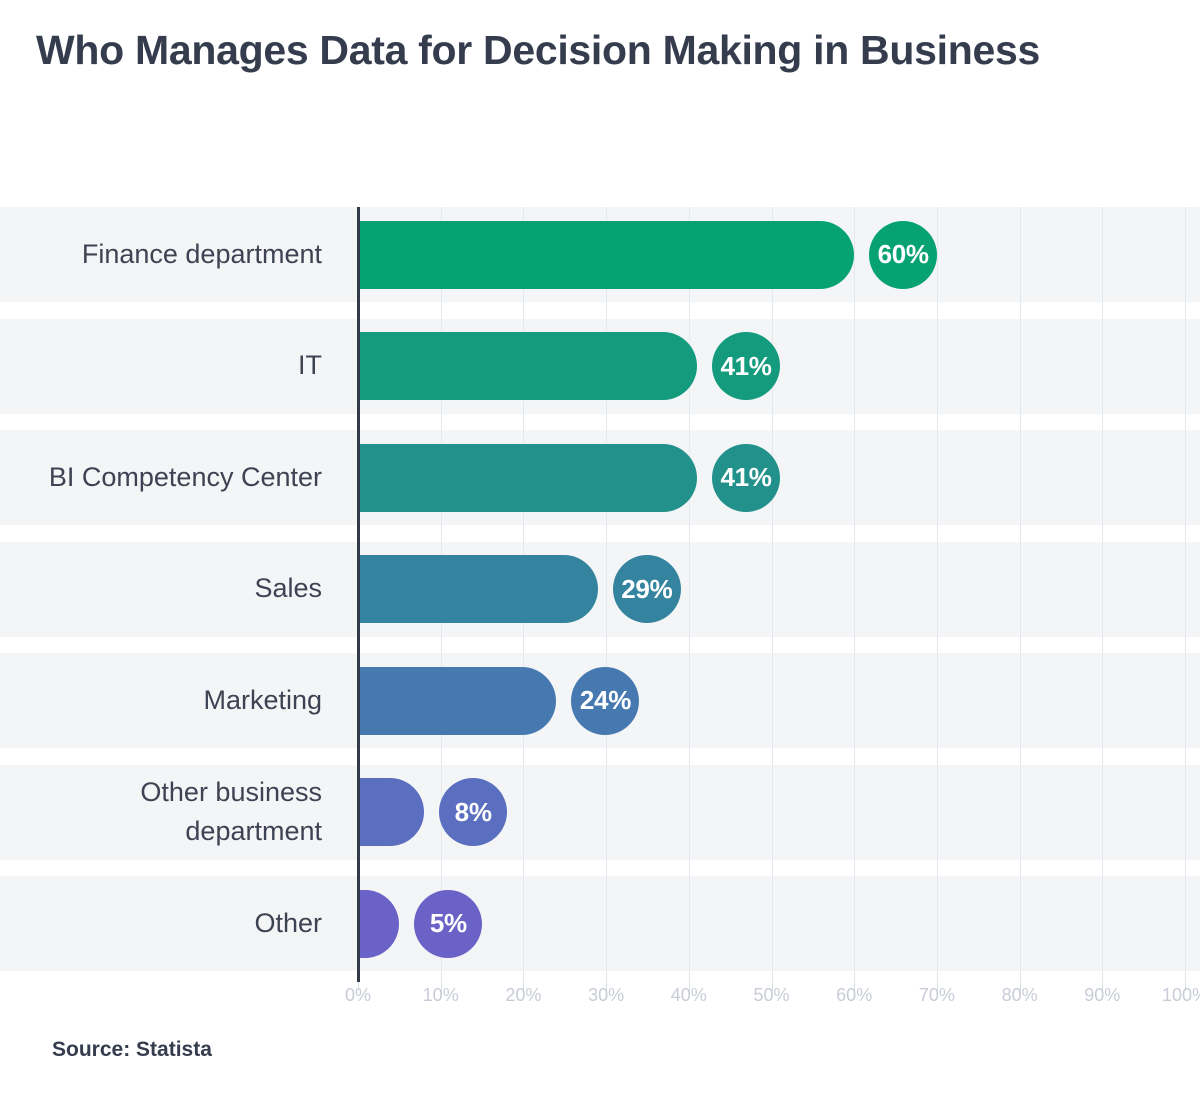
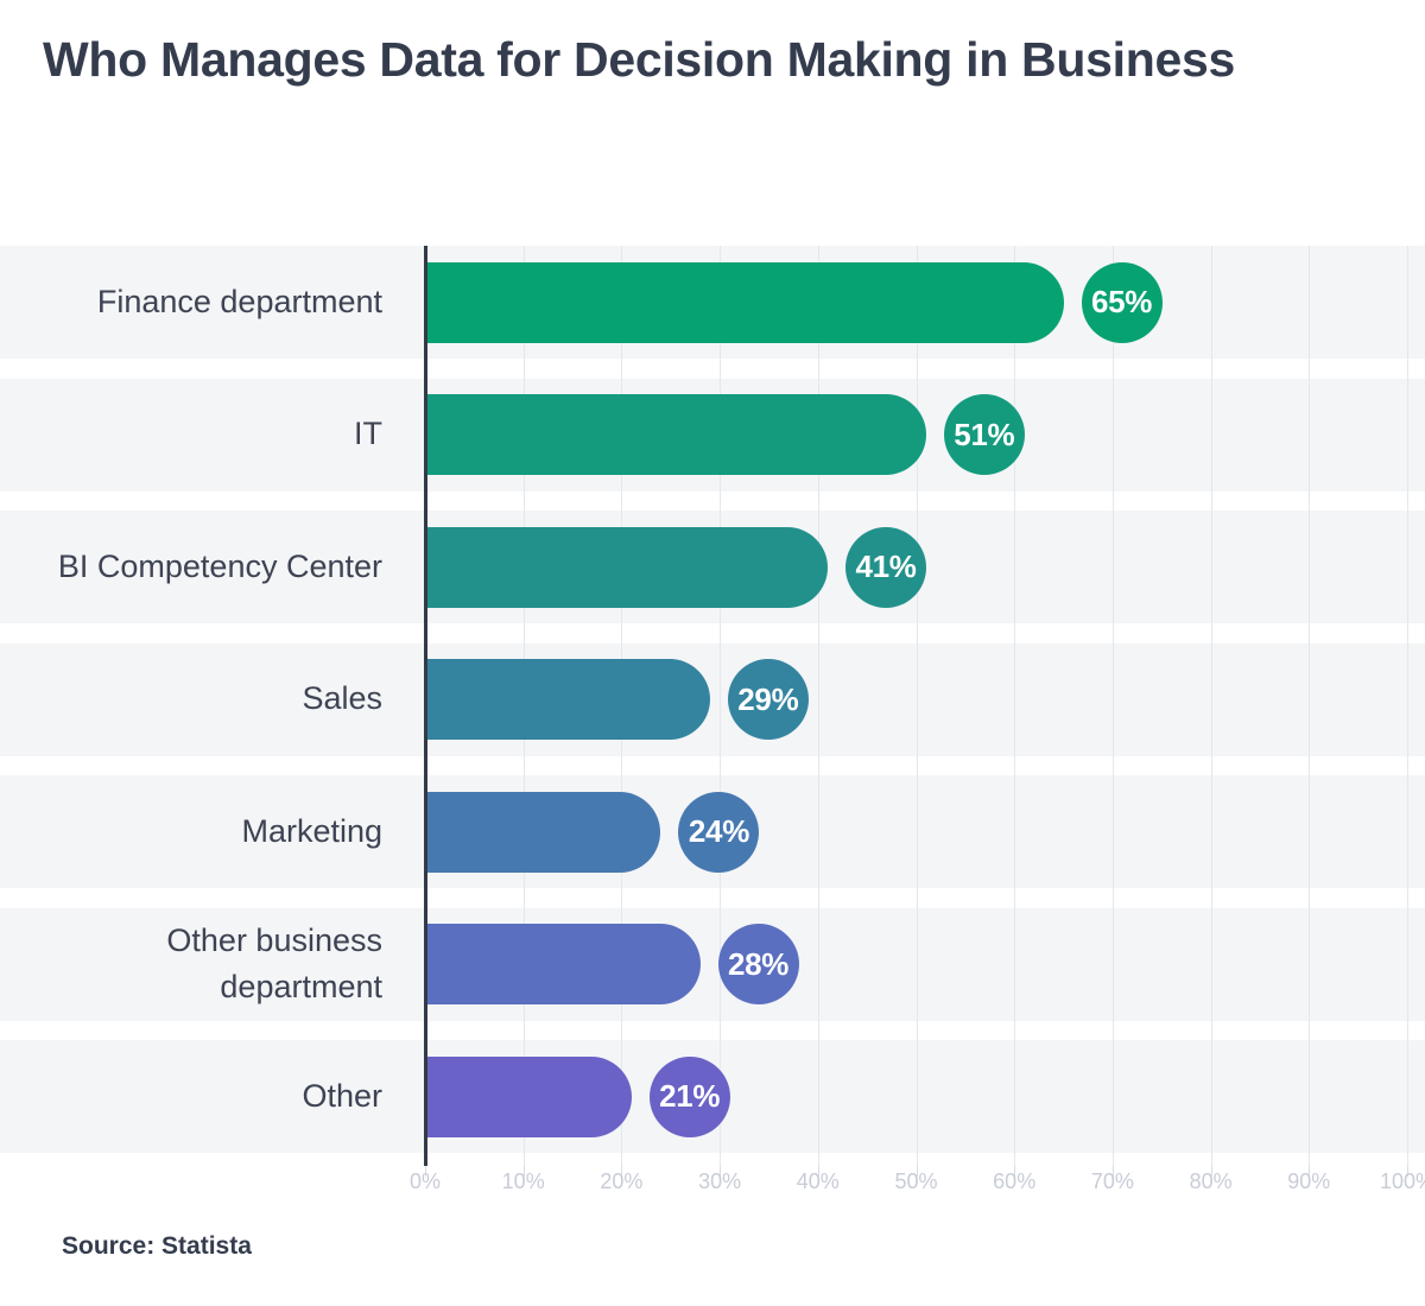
Finance department: 60% -> 65%
IT: 41% -> 51%
Other business department: 8% -> 28%
Other: 5% -> 21%
